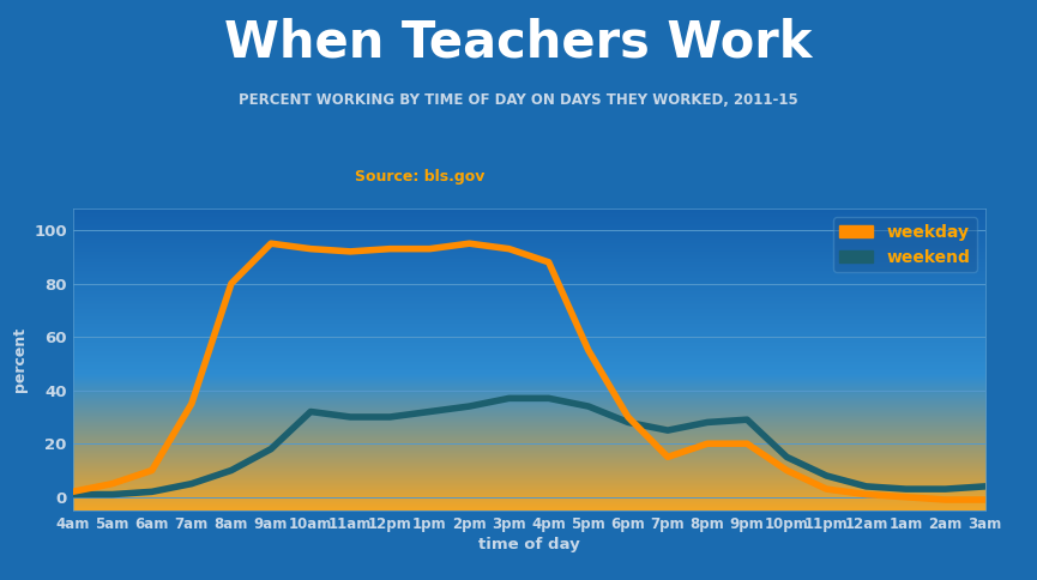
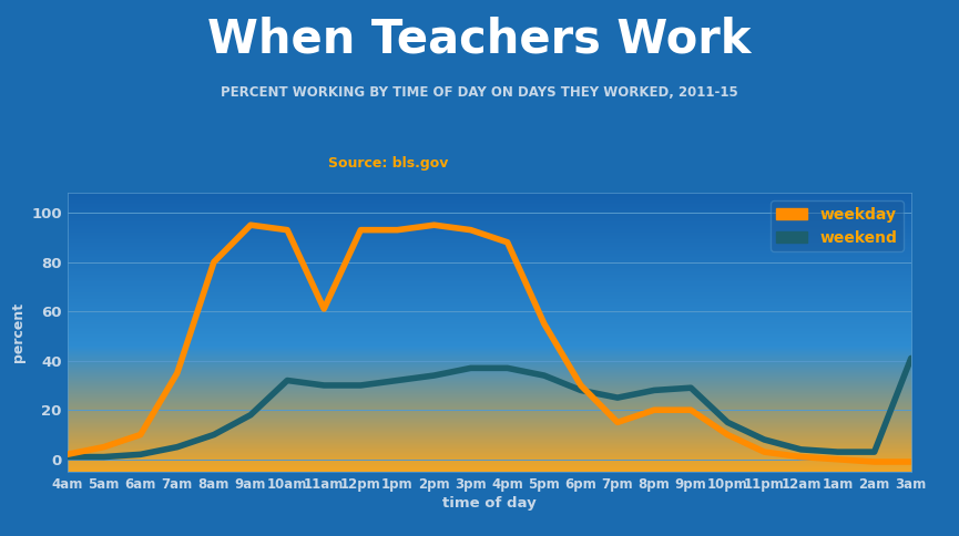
weekday/11am: 92 -> 61
weekend/3am: 4 -> 41
